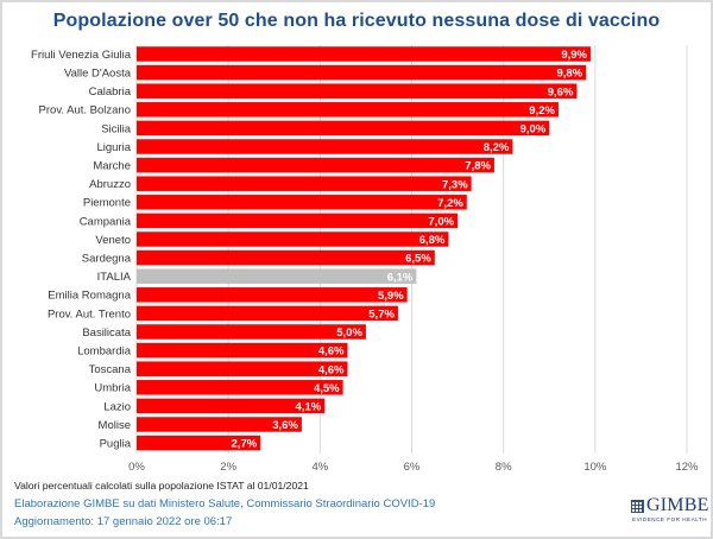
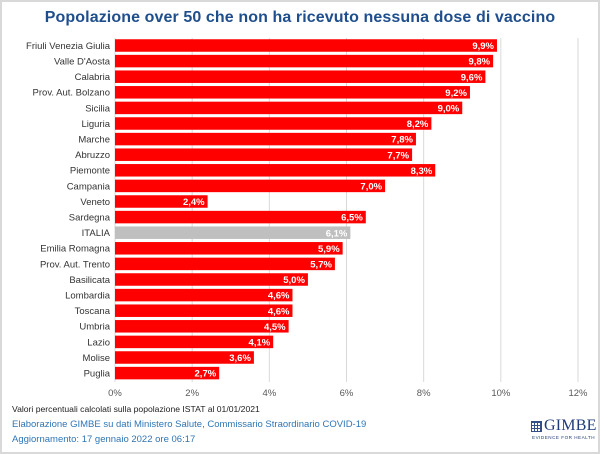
Abruzzo: 7,3% -> 7,7%
Piemonte: 7,2% -> 8,3%
Veneto: 6,8% -> 2,4%
